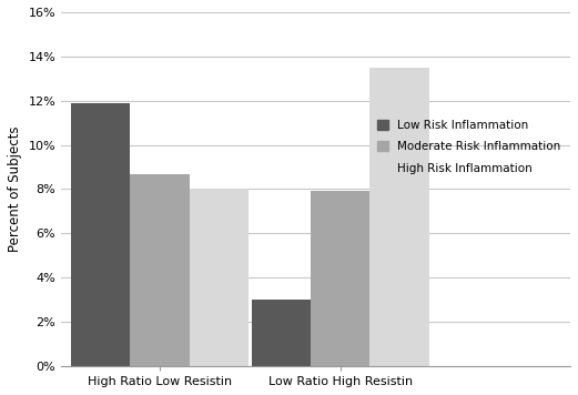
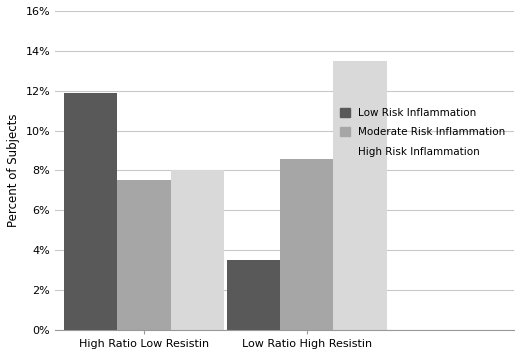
Moderate Risk Inflammation/High Ratio Low Resistin: 8.7% -> 7.5%
Low Risk Inflammation/Low Ratio High Resistin: 3.0% -> 3.5%
Moderate Risk Inflammation/Low Ratio High Resistin: 7.9% -> 8.6%
